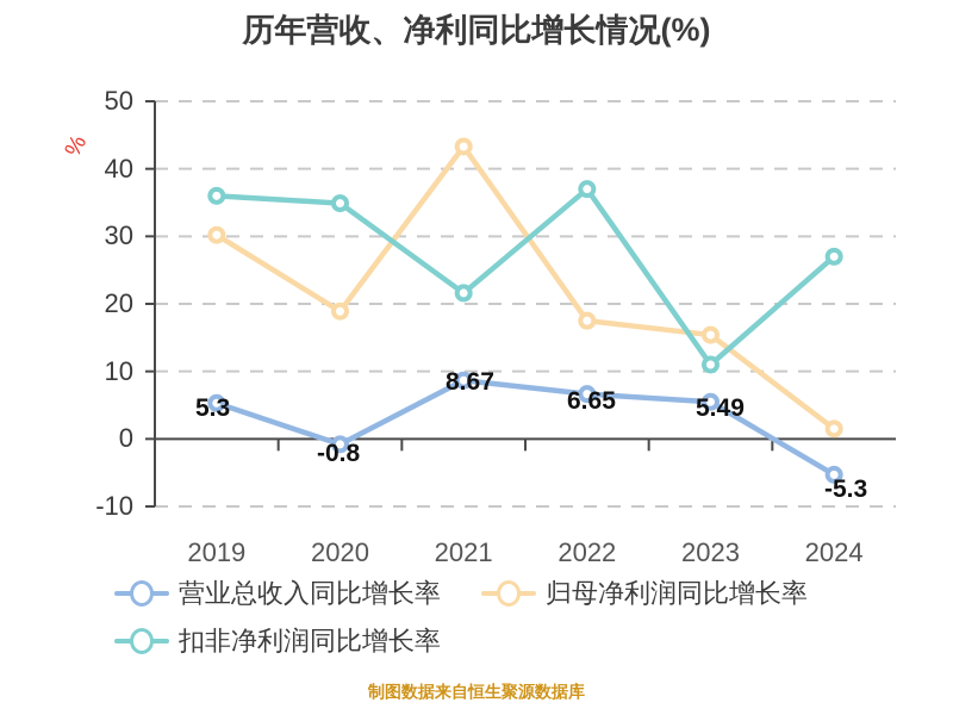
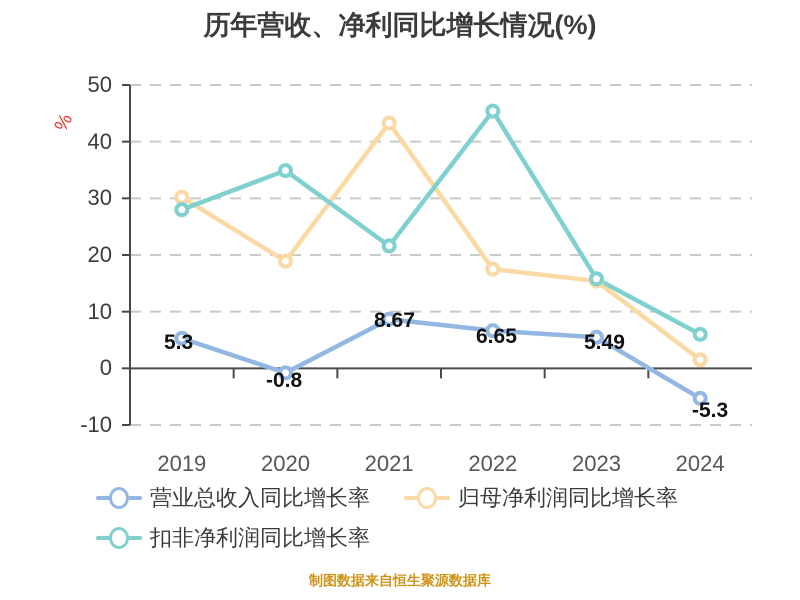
扣非净利润同比增长率/2019: 36 -> 28
扣非净利润同比增长率/2022: 37 -> 45
扣非净利润同比增长率/2023: 11 -> 16
扣非净利润同比增长率/2024: 27 -> 6
